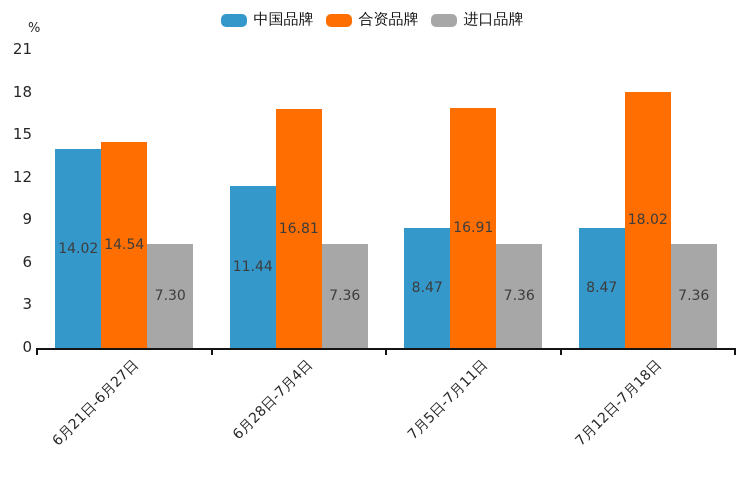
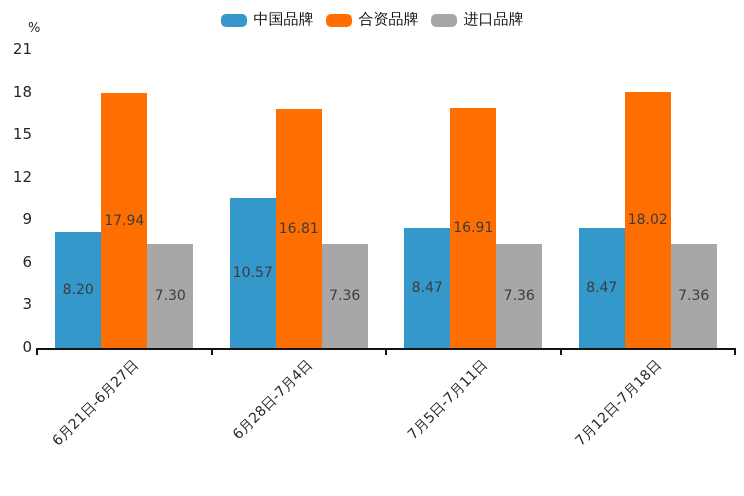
中国品牌/6月21日-6月27日: 14.02 -> 8.20
合资品牌/6月21日-6月27日: 14.54 -> 17.94
中国品牌/6月28日-7月4日: 11.44 -> 10.57
